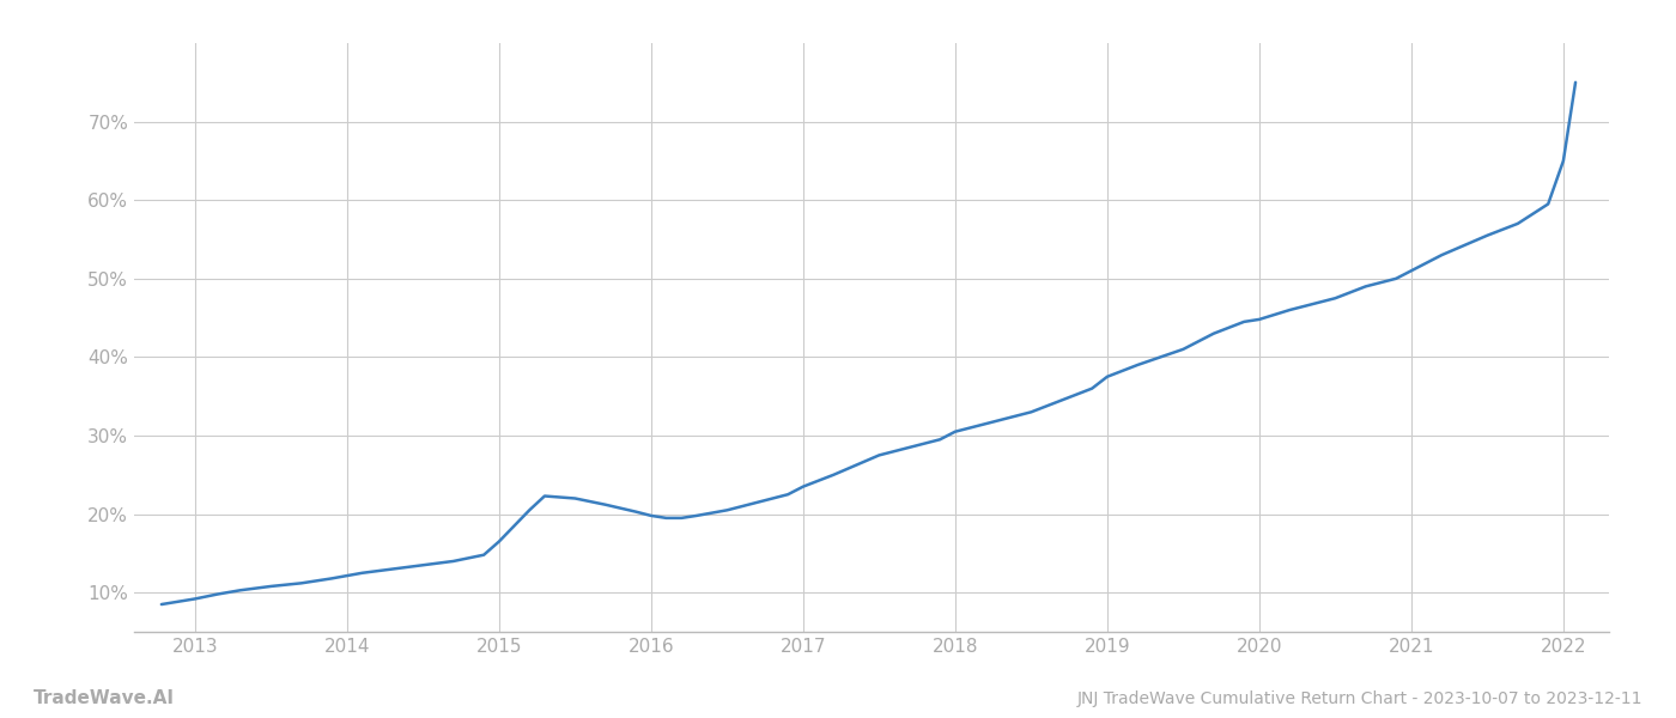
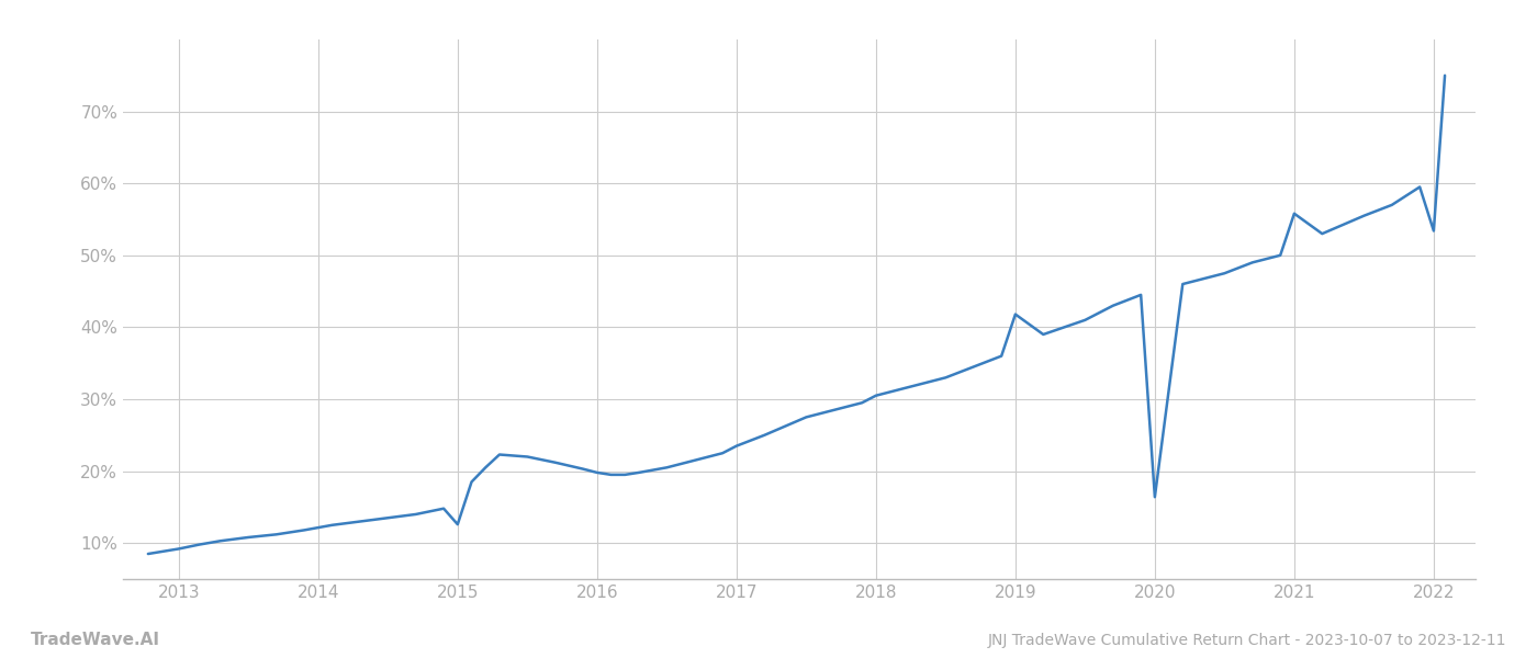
2015: 16.5% -> 12.6%
2019: 37.5% -> 41.8%
2020: 44.8% -> 16.4%
2021: 51.0% -> 55.8%
2022: 65.0% -> 53.4%
